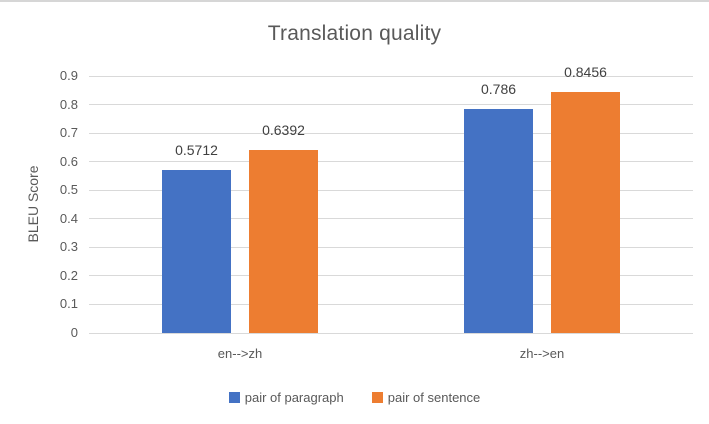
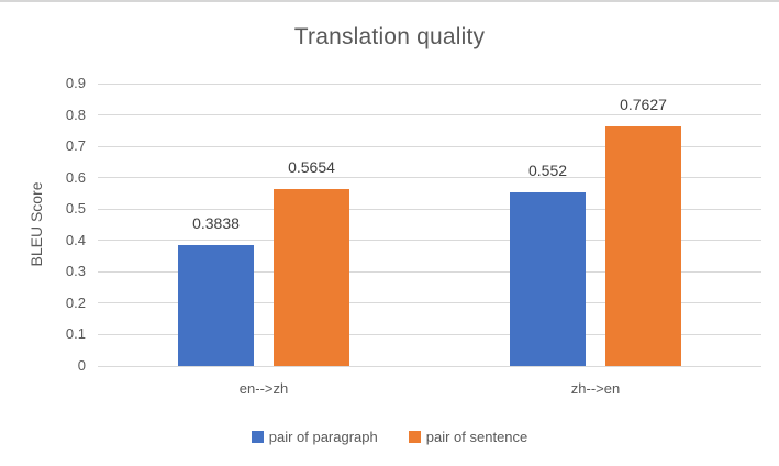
pair of paragraph/en-->zh: 0.5712 -> 0.3838
pair of sentence/en-->zh: 0.6392 -> 0.5654
pair of paragraph/zh-->en: 0.786 -> 0.552
pair of sentence/zh-->en: 0.8456 -> 0.7627
